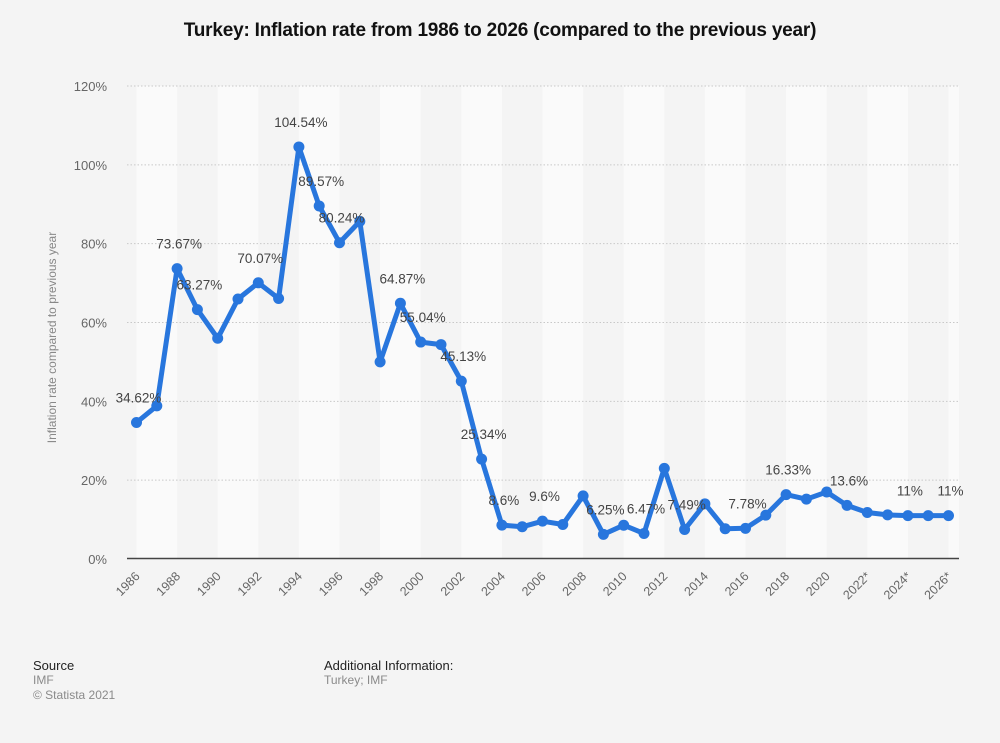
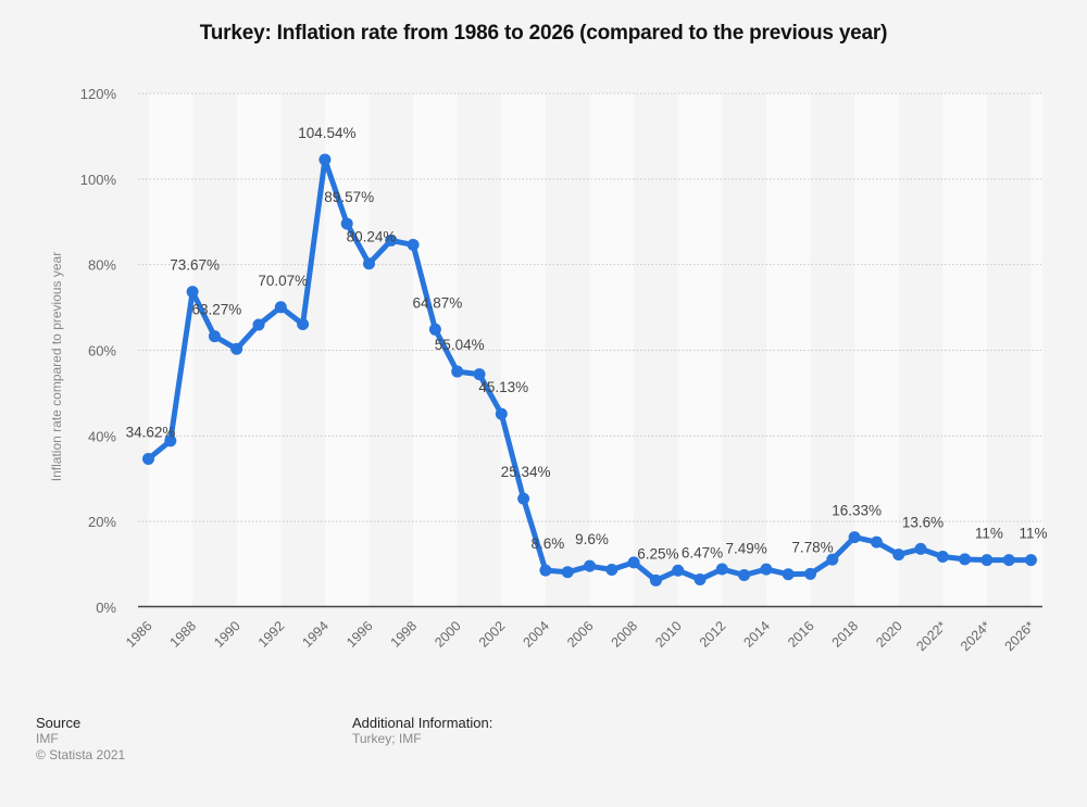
1990: 56% -> 60%
1998: 50% -> 85%
2008: 16% -> 10%
2012: 23% -> 9%
2014: 14% -> 9%
2020: 17% -> 12%
